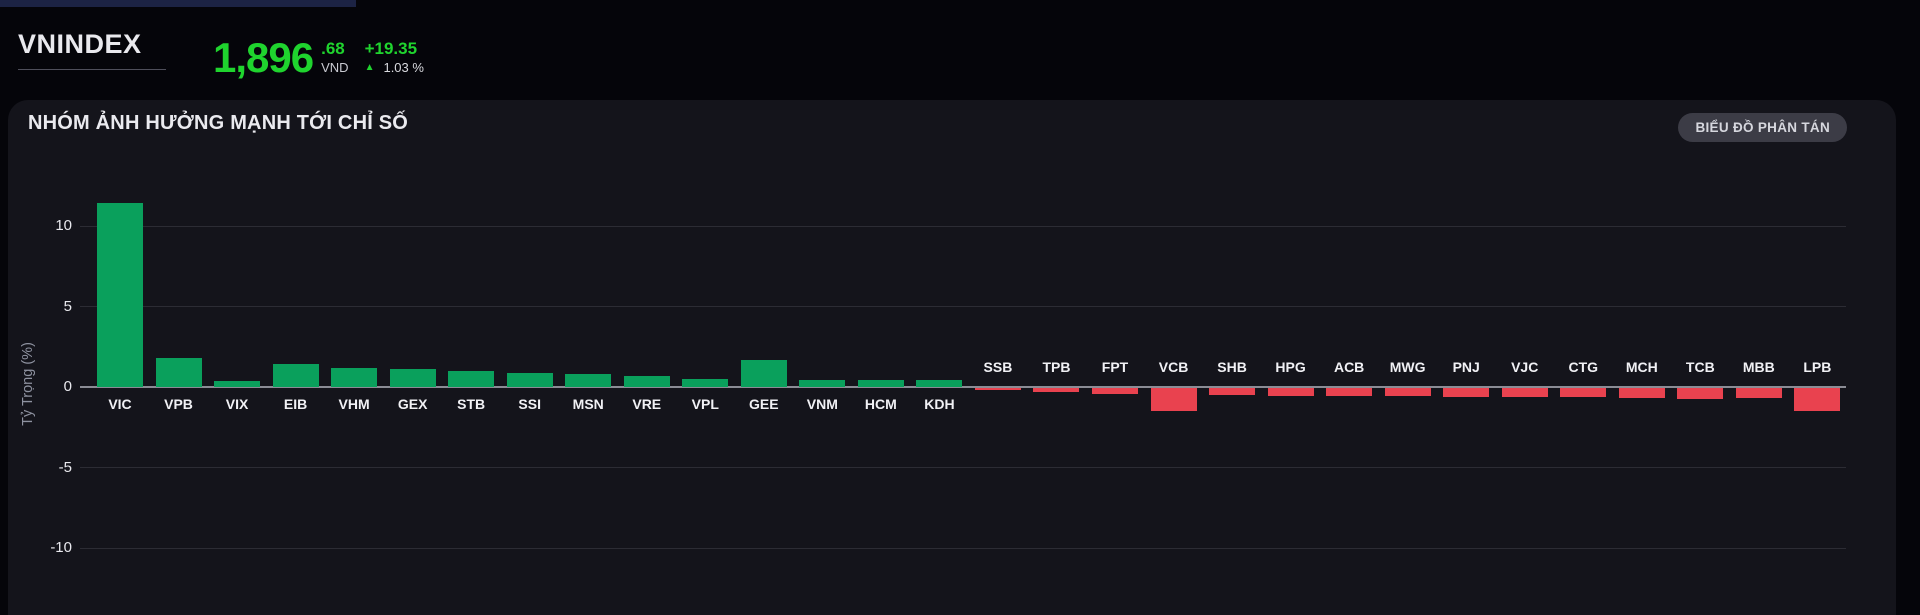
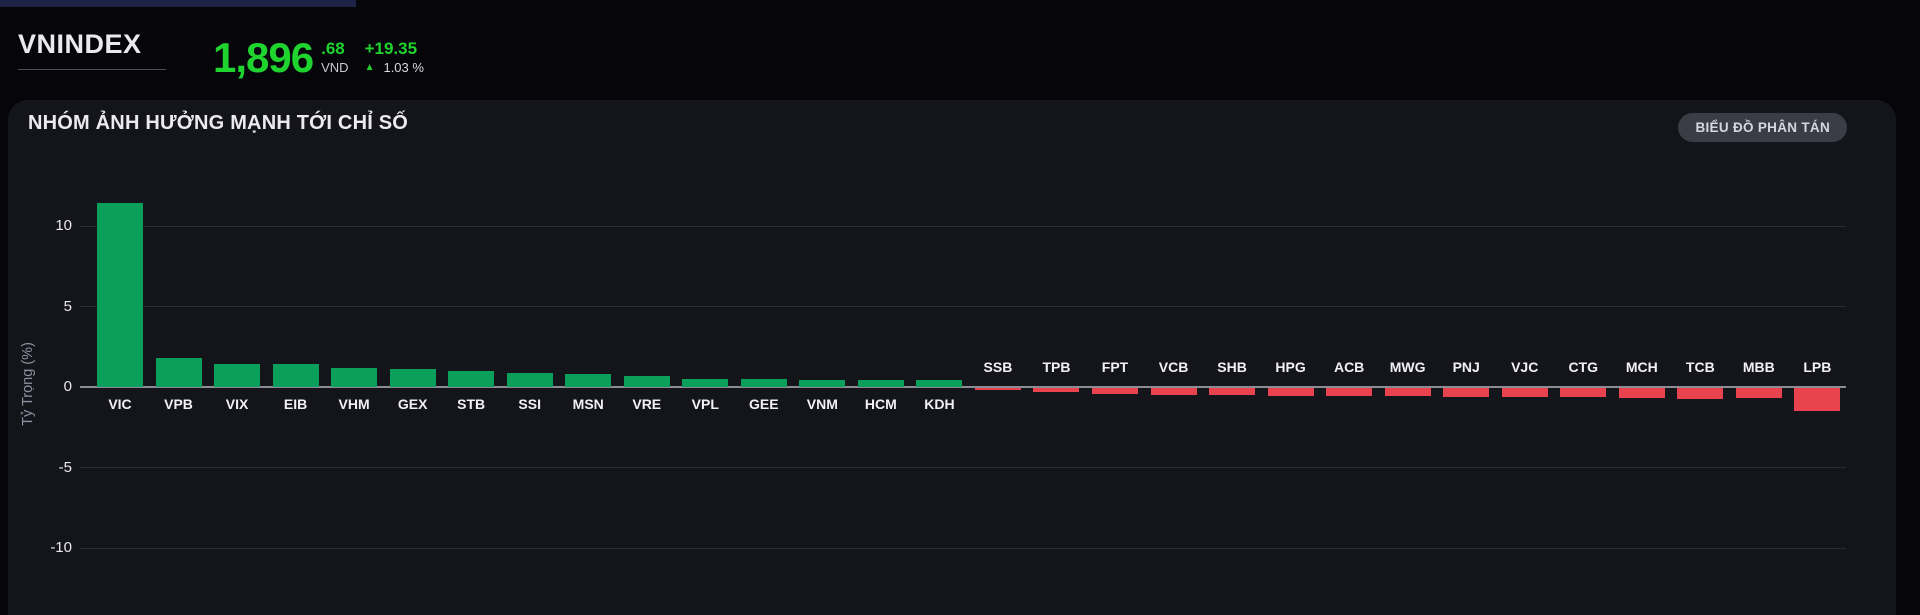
VIX: 0.4 -> 1.4
GEE: 1.7 -> 0.5
VCB: -1.4 -> -0.4
